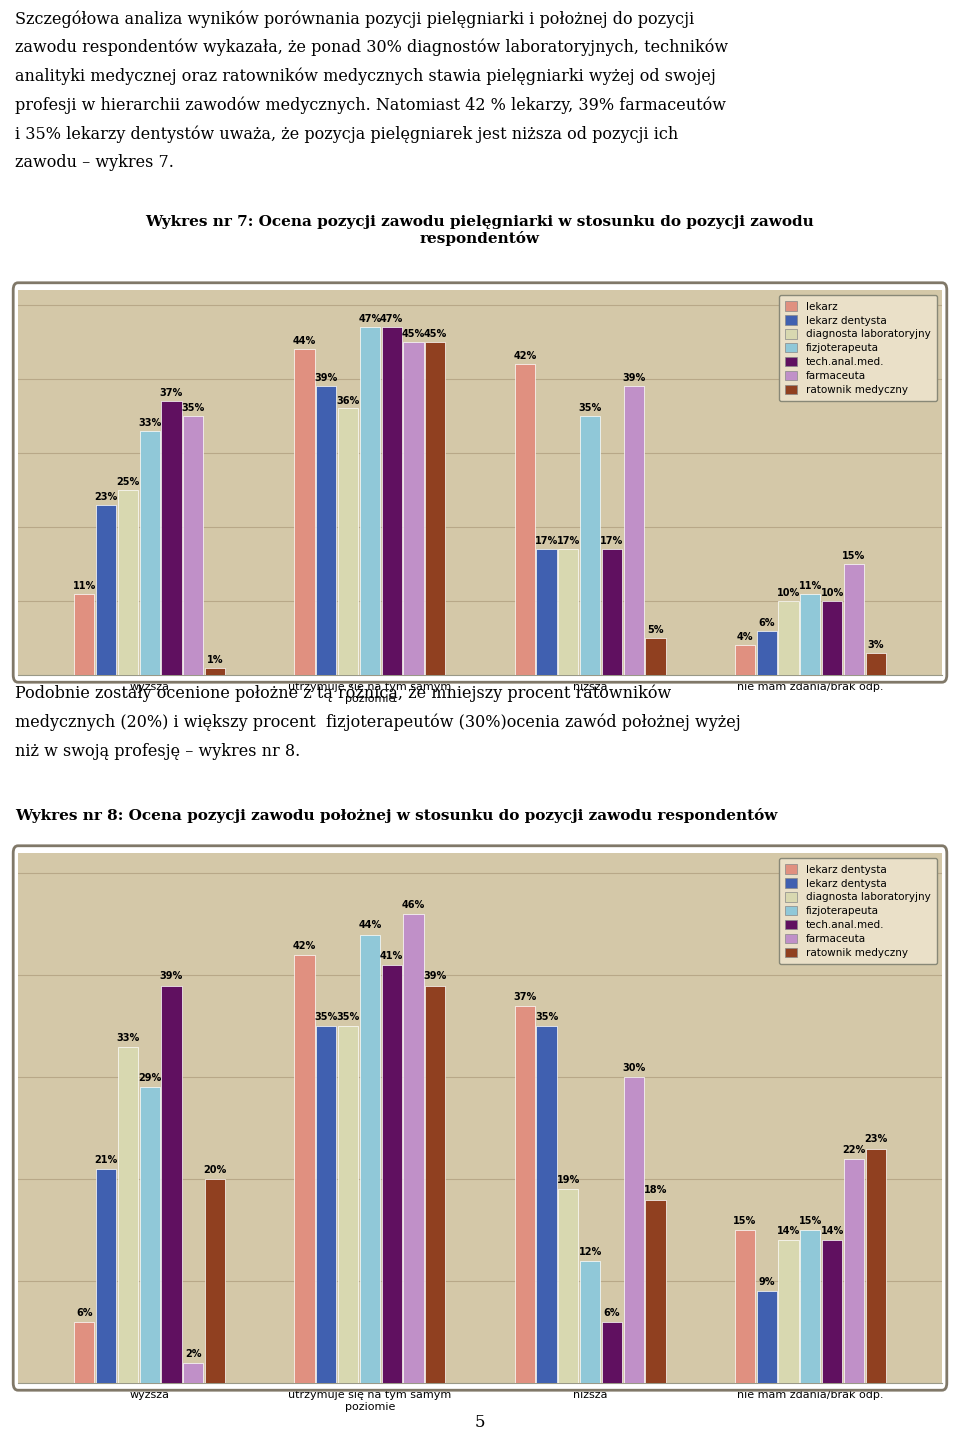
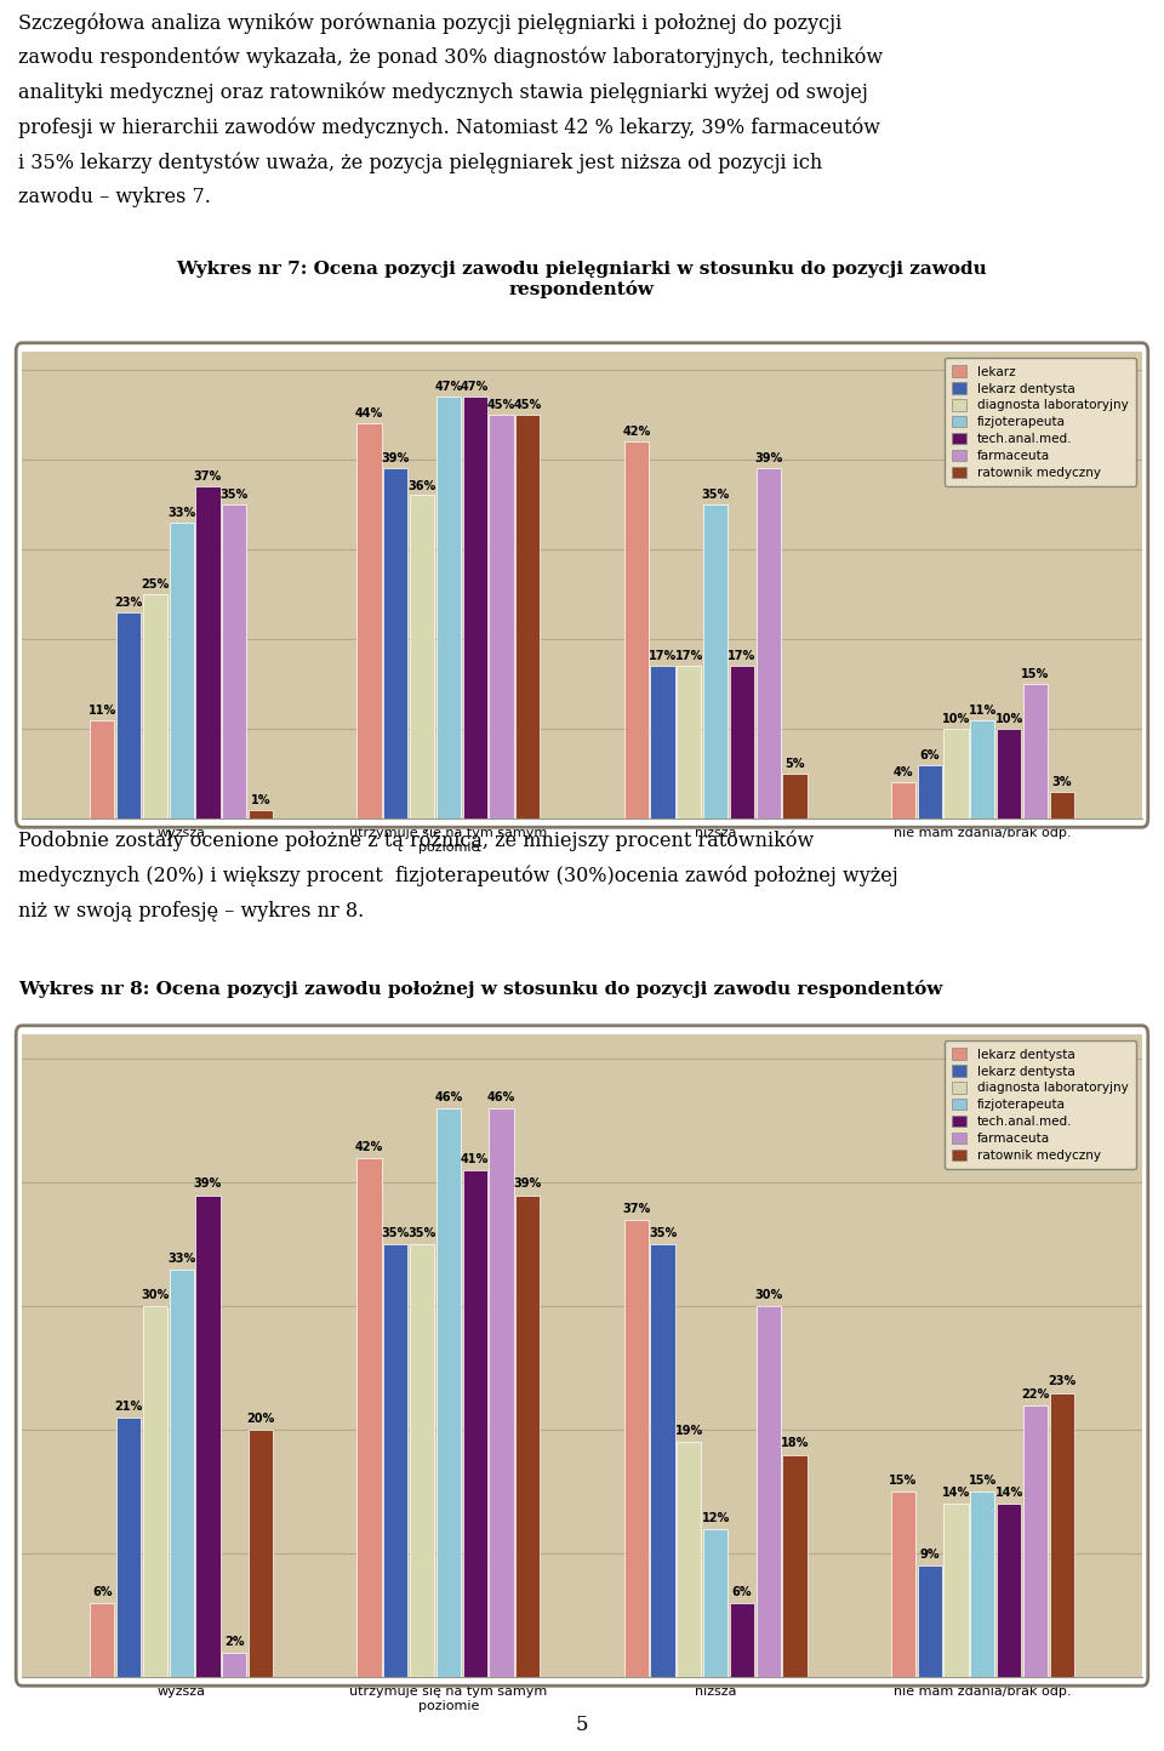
diagnosta laboratoryjny/wyższa: 33% -> 30%
fizjoterapeuta/wyższa: 29% -> 33%
fizjoterapeuta/utrzymuje się na tym samym poziomie: 44% -> 46%
